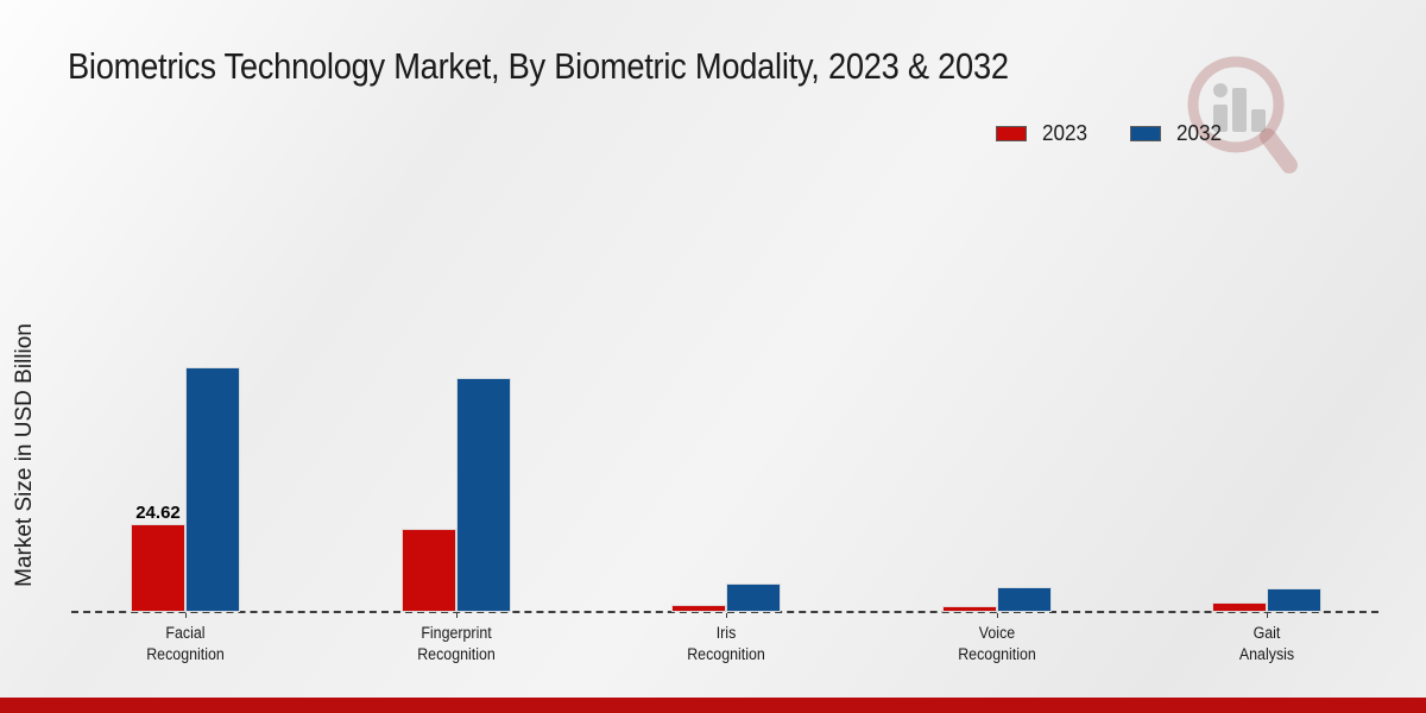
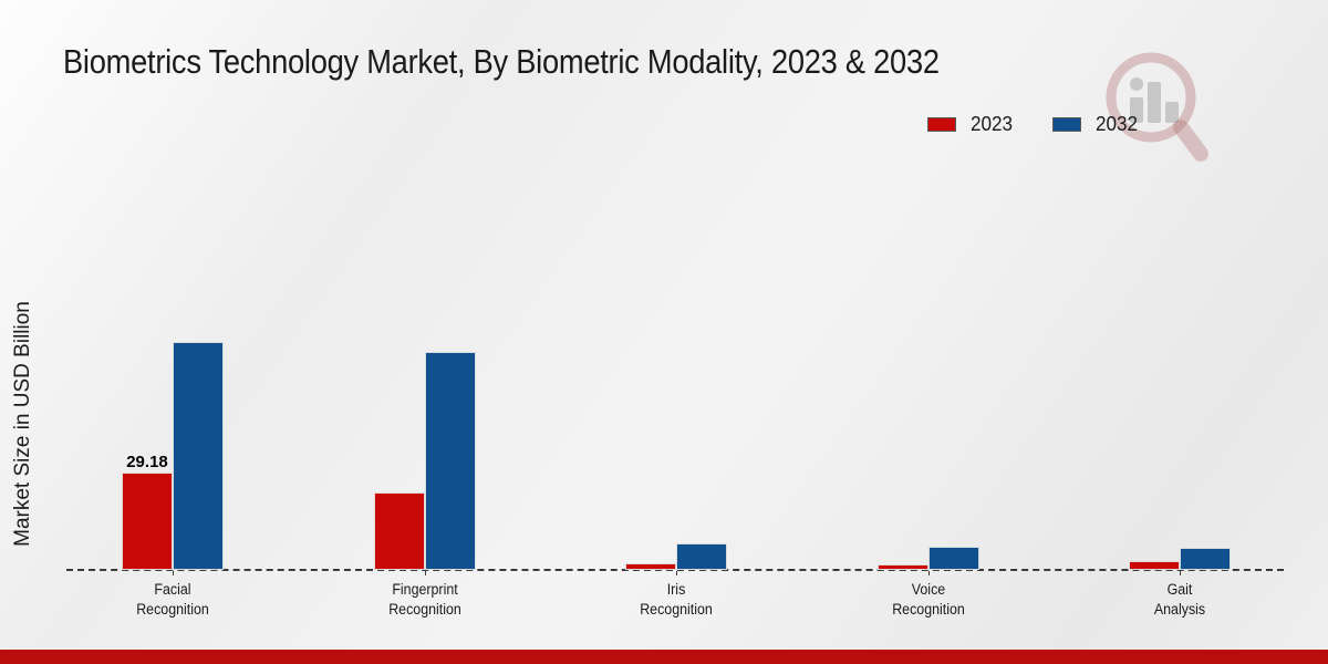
2023/Facial Recognition: 24.62 -> 29.18
